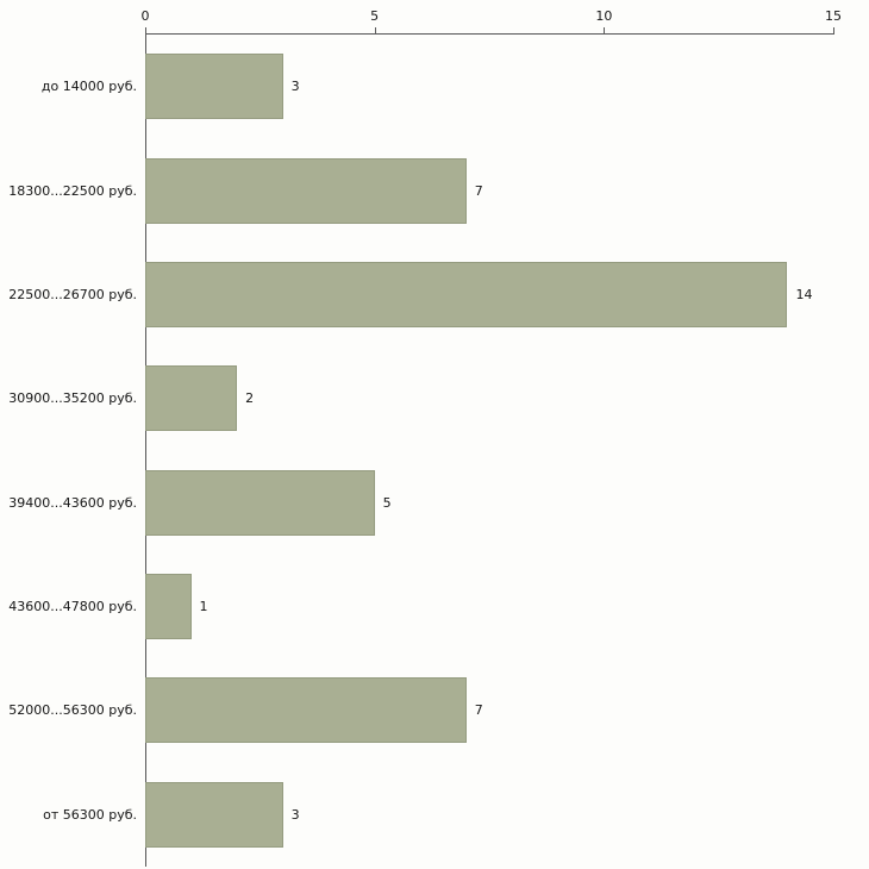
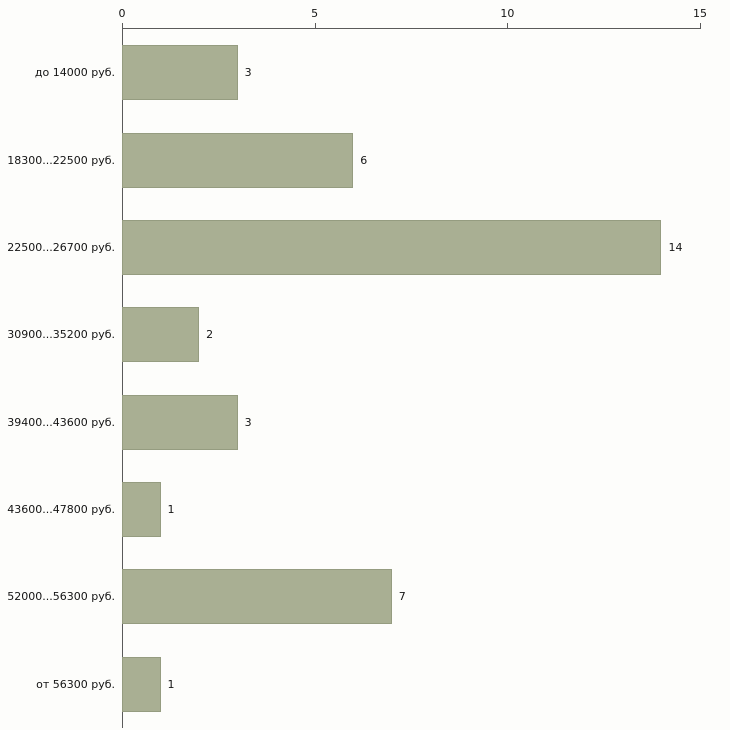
18300...22500 руб.: 7 -> 6
39400...43600 руб.: 5 -> 3
от 56300 руб.: 3 -> 1
